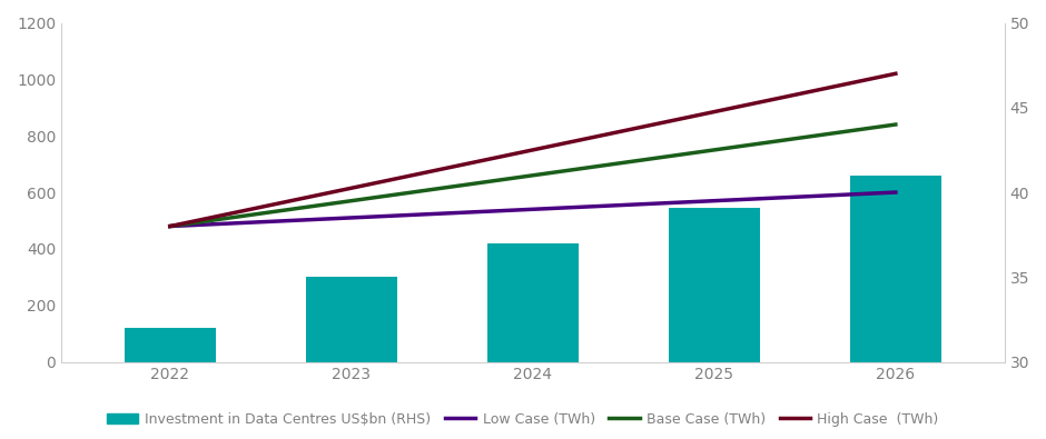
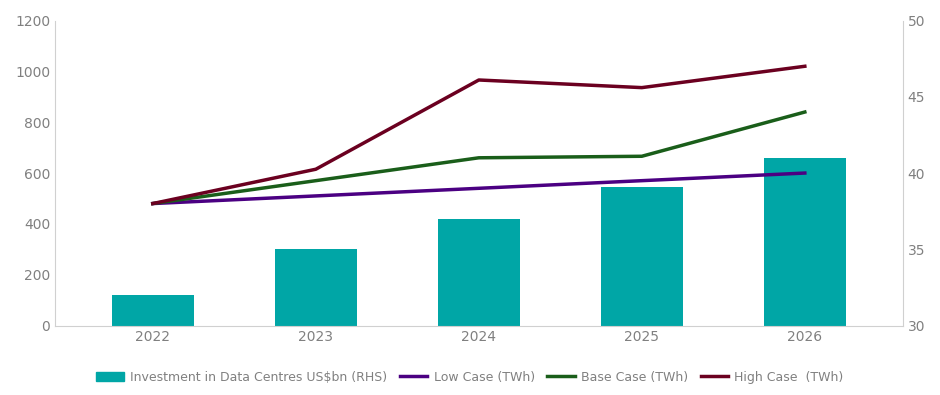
High Case (TWh)/2024: 42.5 -> 46.1
Base Case (TWh)/2025: 42.5 -> 41.1
High Case (TWh)/2025: 44.8 -> 45.6
